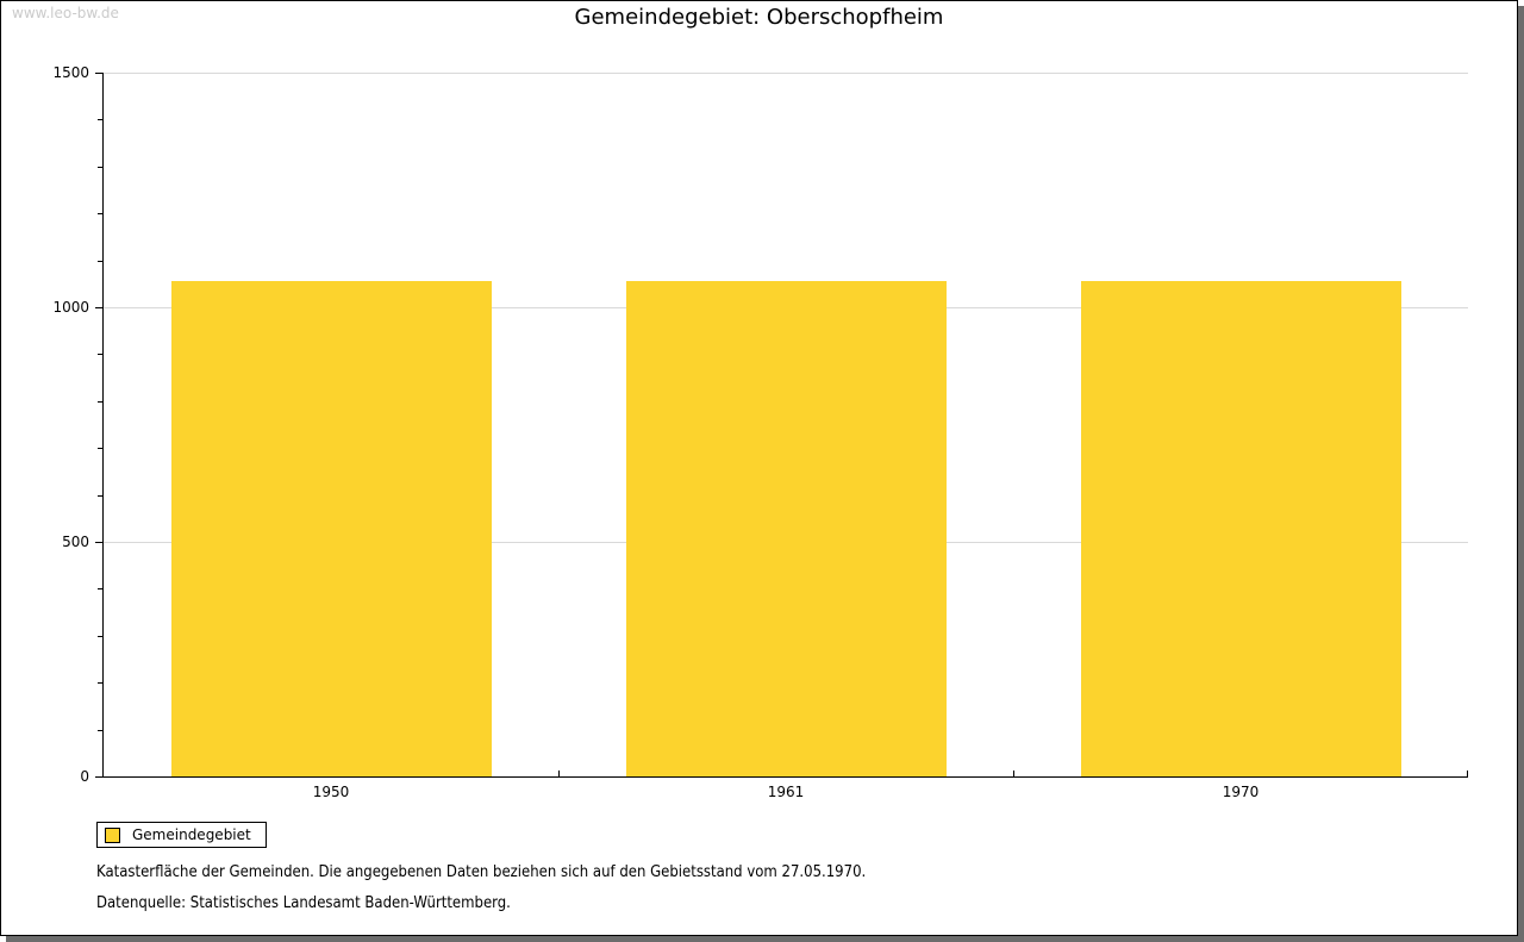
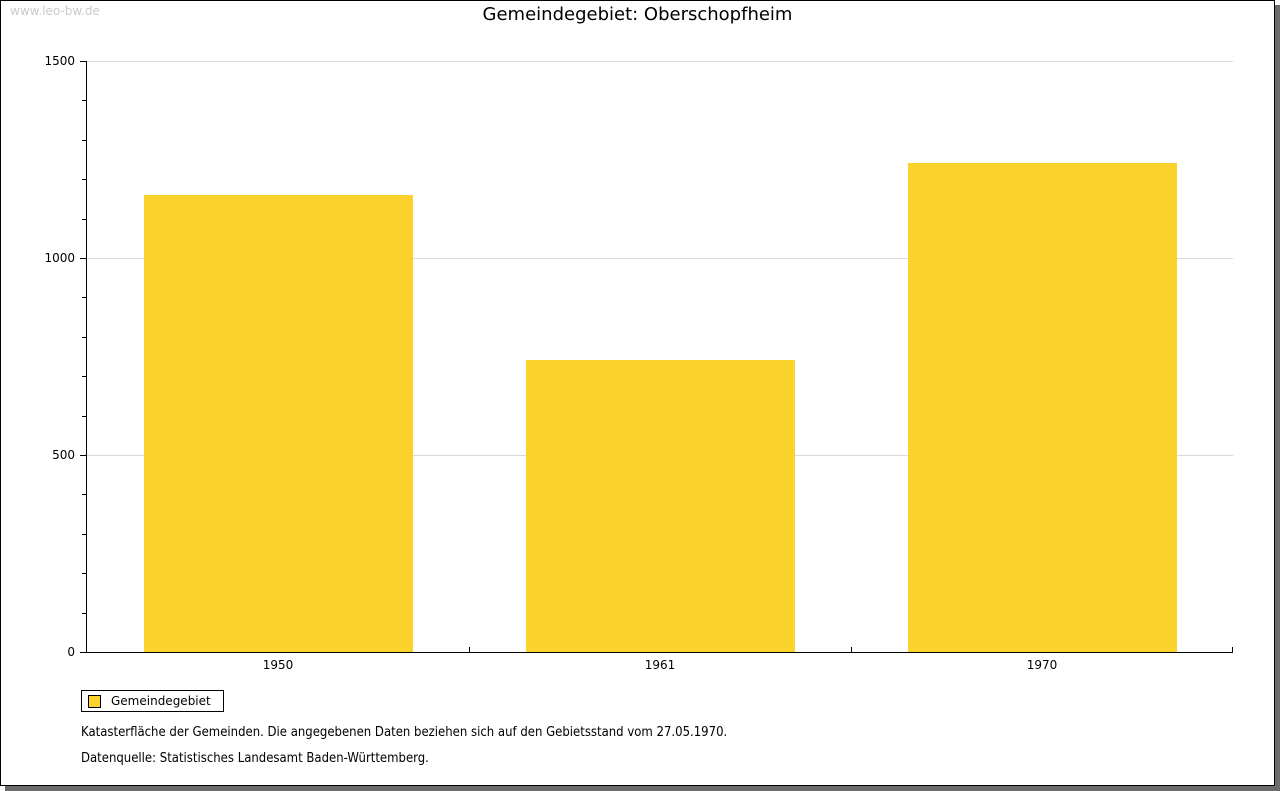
1950: 1060 -> 1160
1961: 1060 -> 740
1970: 1060 -> 1240
